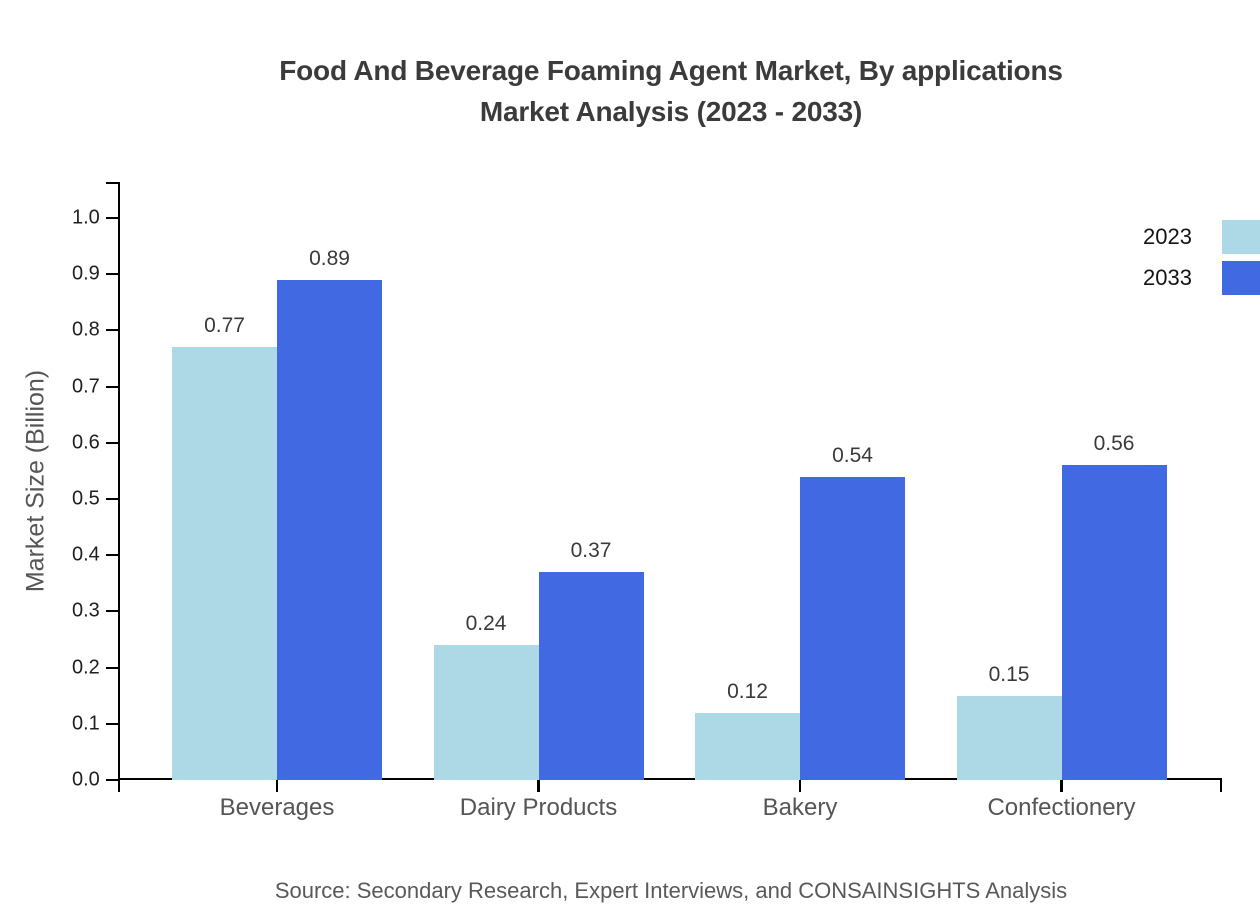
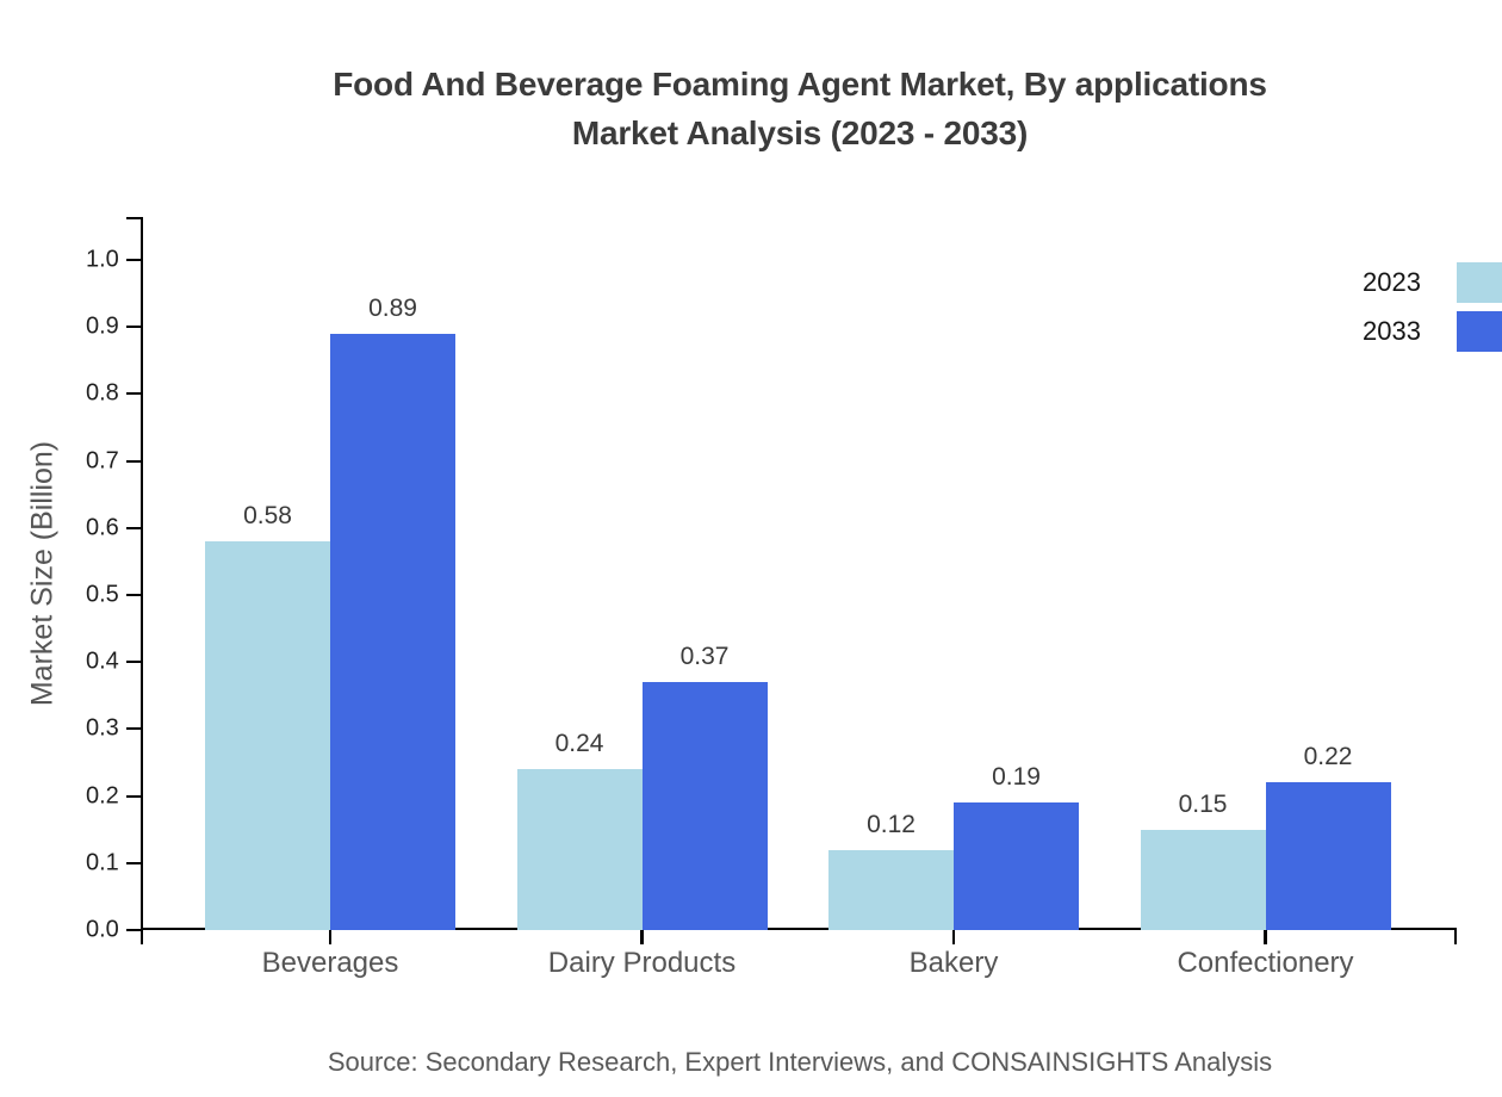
2023/Beverages: 0.77 -> 0.58
2033/Bakery: 0.54 -> 0.19
2033/Confectionery: 0.56 -> 0.22
